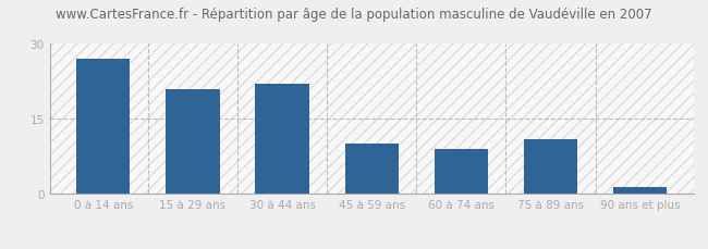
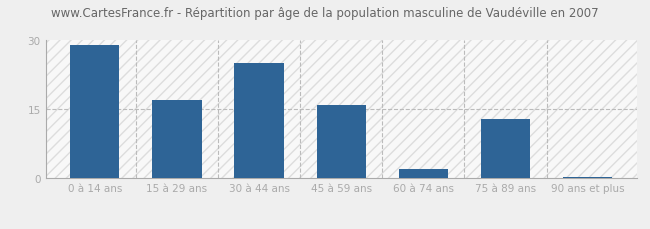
0 à 14 ans: 27.0 -> 29.0
15 à 29 ans: 21.0 -> 17.0
30 à 44 ans: 22.0 -> 25.0
45 à 59 ans: 10.0 -> 16.0
60 à 74 ans: 9.0 -> 2.0
75 à 89 ans: 11.0 -> 13.0
90 ans et plus: 1.5 -> 0.3
